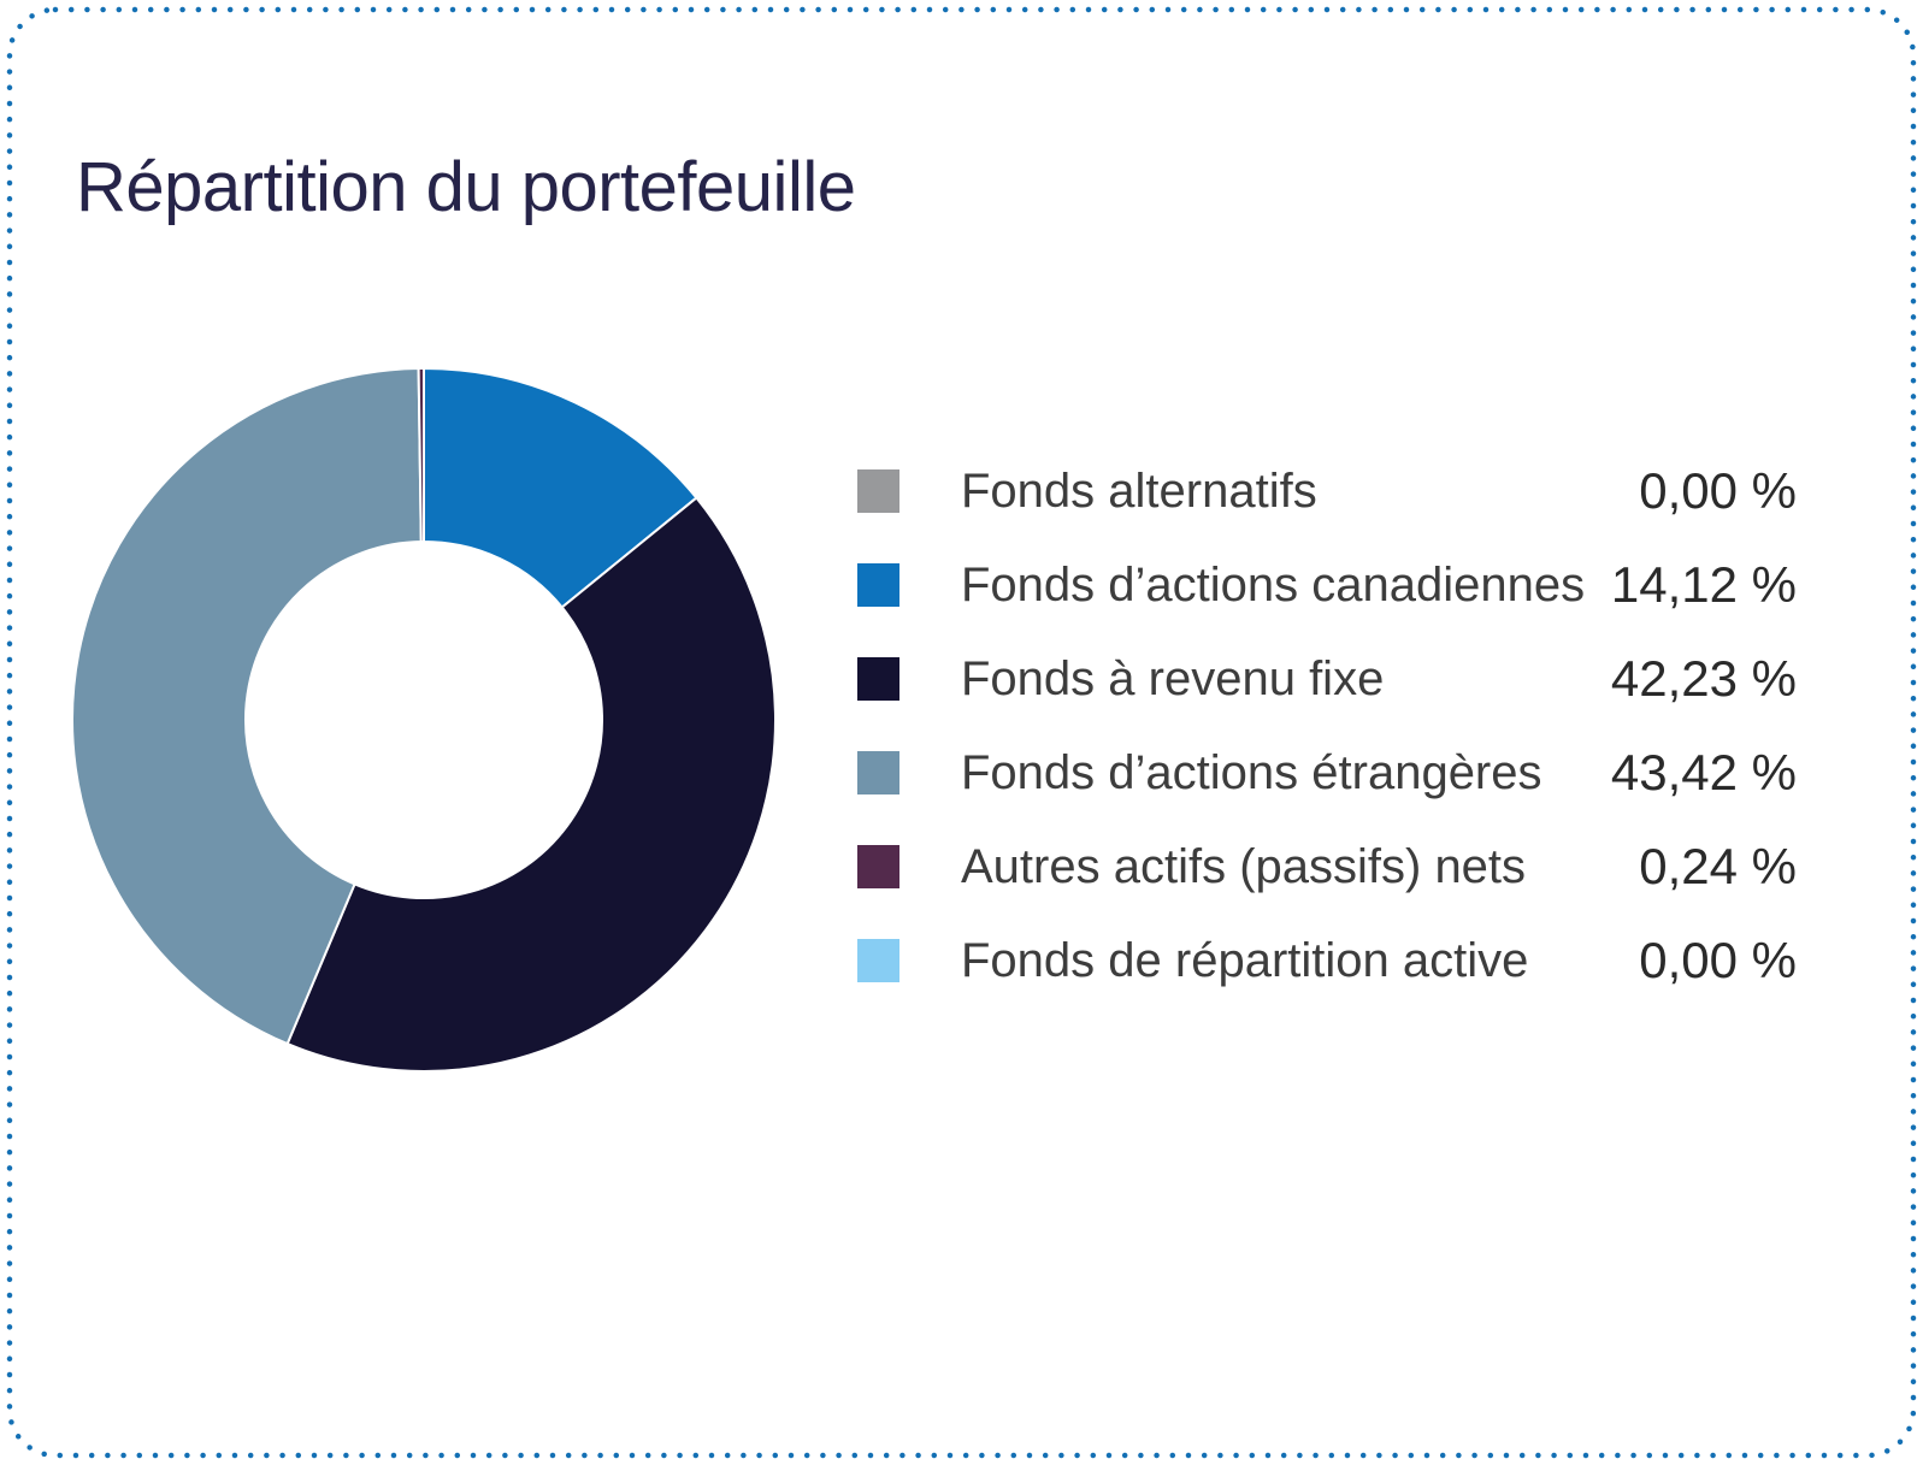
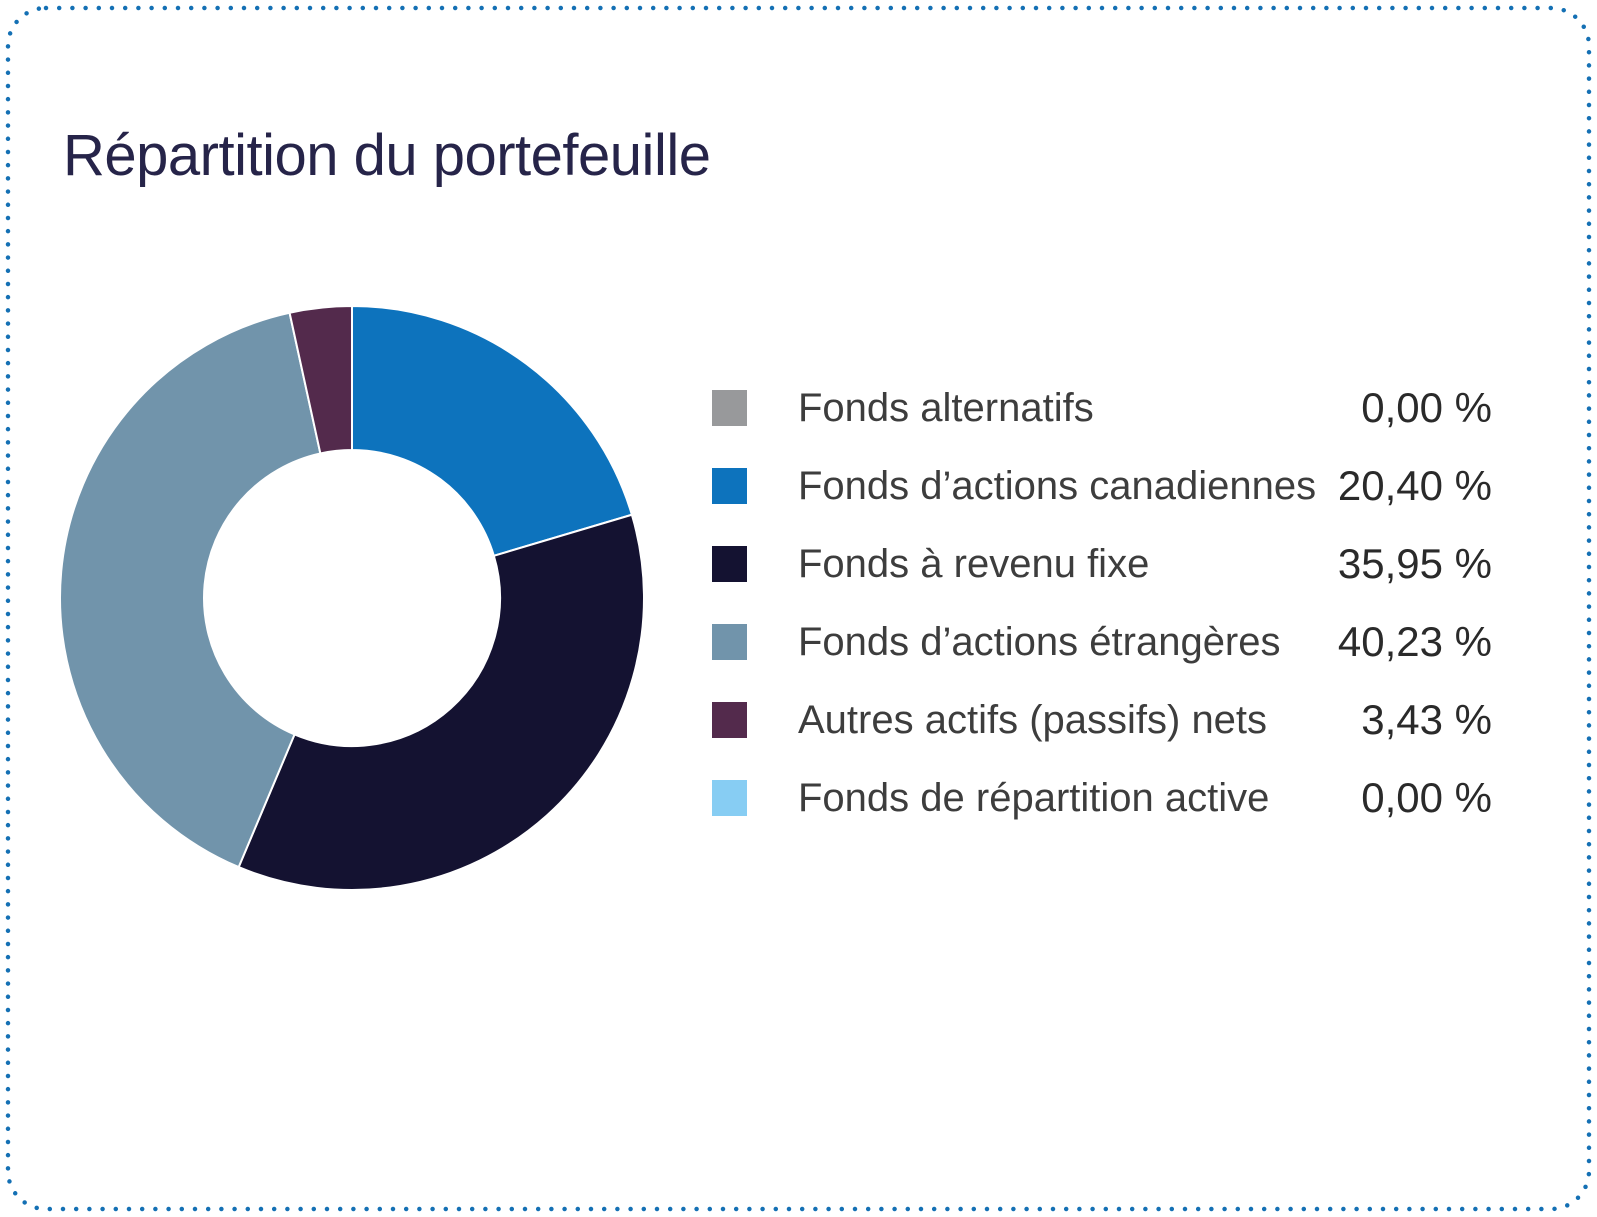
Fonds d’actions canadiennes: 14,12 -> 20,40
Fonds à revenu fixe: 42,23 -> 35,95
Fonds d’actions étrangères: 43,42 -> 40,23
Autres actifs (passifs) nets: 0,24 -> 3,43
